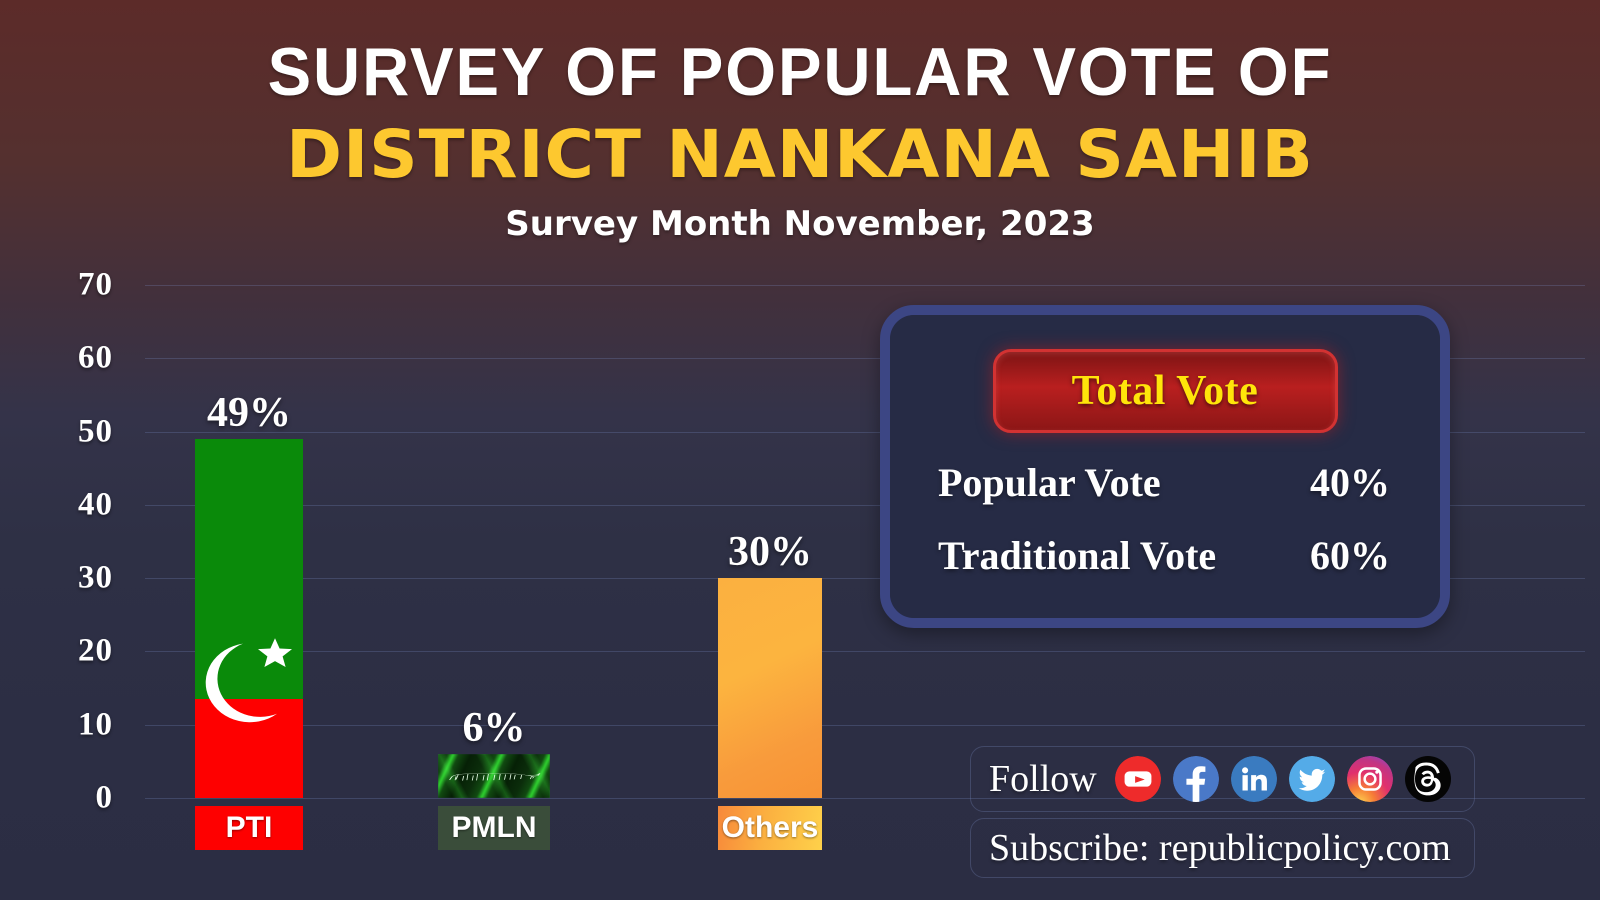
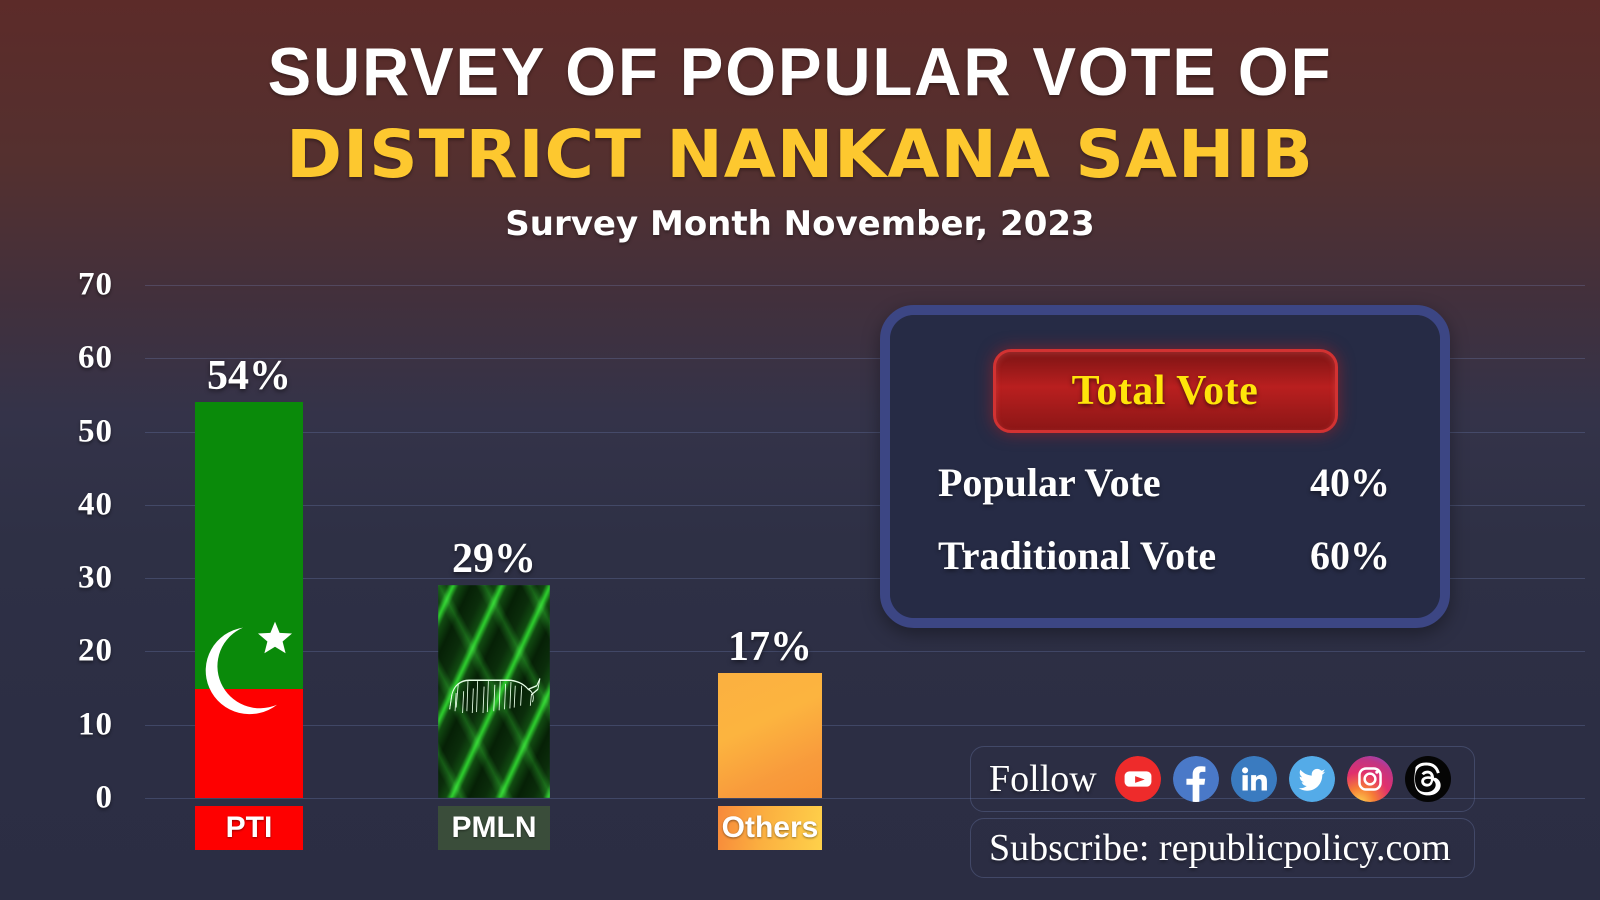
PTI: 49% -> 54%
PMLN: 6% -> 29%
Others: 30% -> 17%
